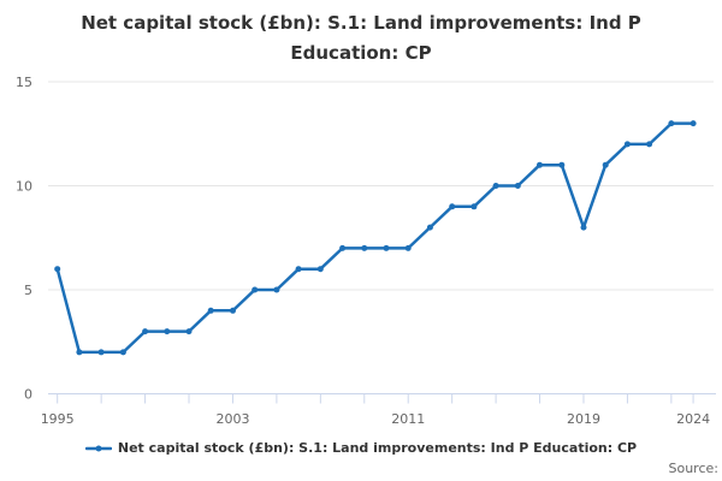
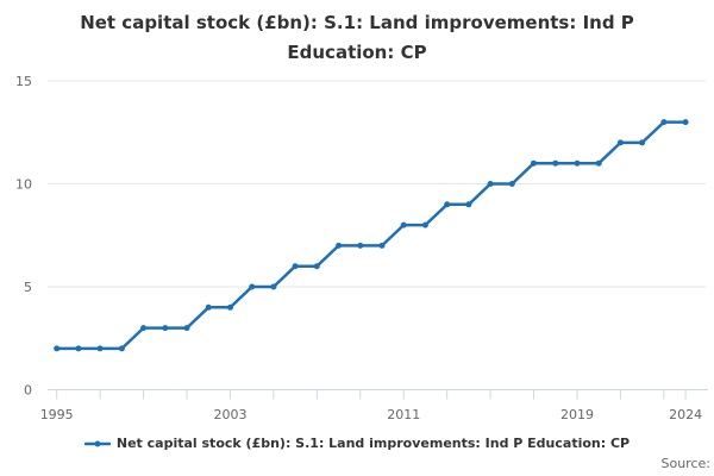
1995: 6 -> 2
2011: 7 -> 8
2019: 8 -> 11
